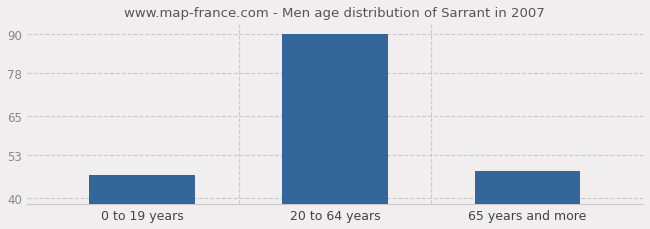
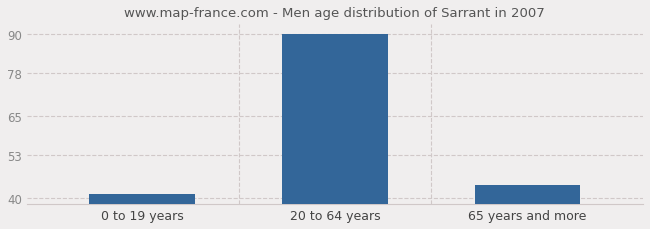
0 to 19 years: 47 -> 41
65 years and more: 48 -> 44
